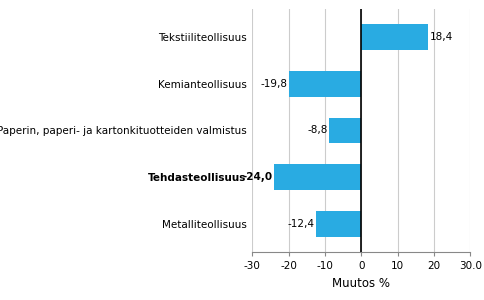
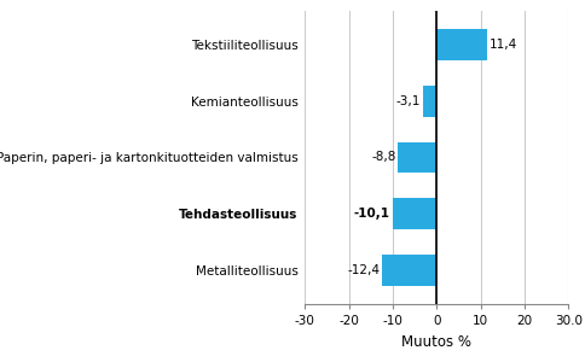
Tekstiiliteollisuus: 18,4 -> 11,4
Kemianteollisuus: -19,8 -> -3,1
Tehdasteollisuus: -24,0 -> -10,1
